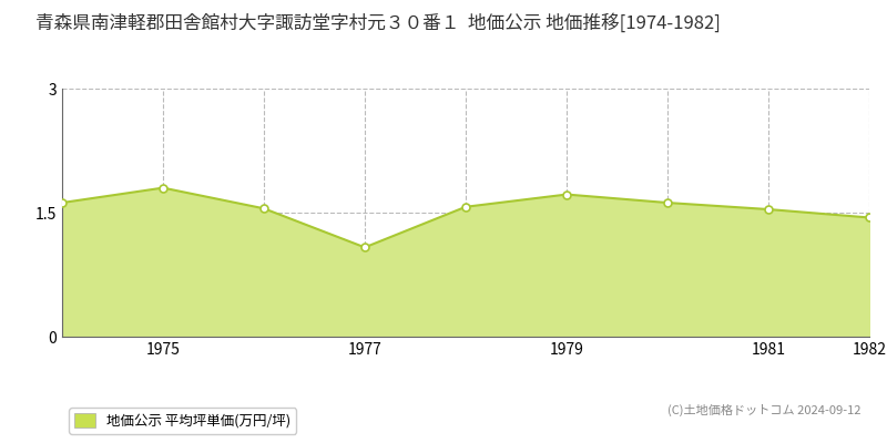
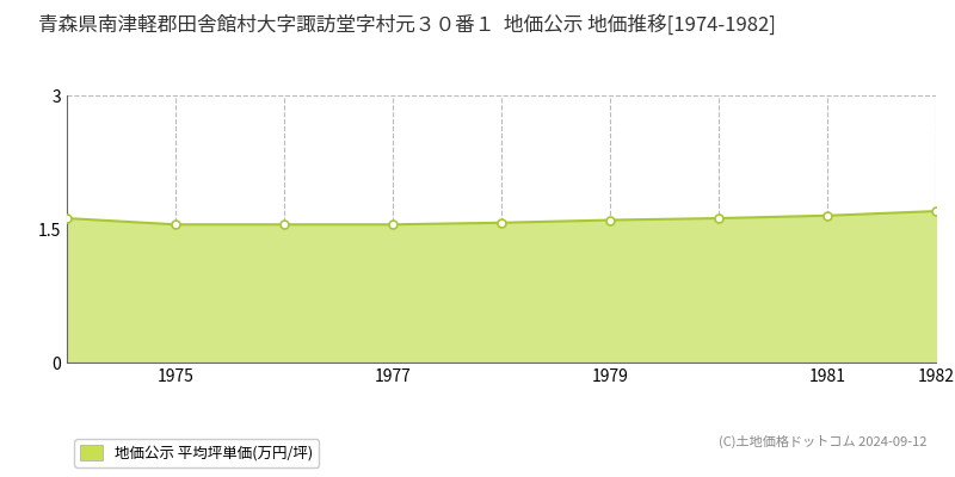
1975: 1.80 -> 1.55
1977: 1.08 -> 1.55
1979: 1.72 -> 1.60
1981: 1.54 -> 1.65
1982: 1.44 -> 1.70
